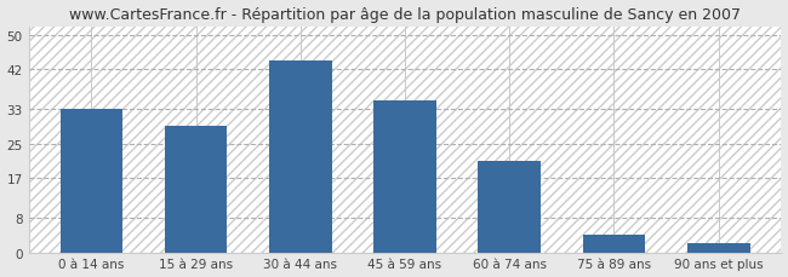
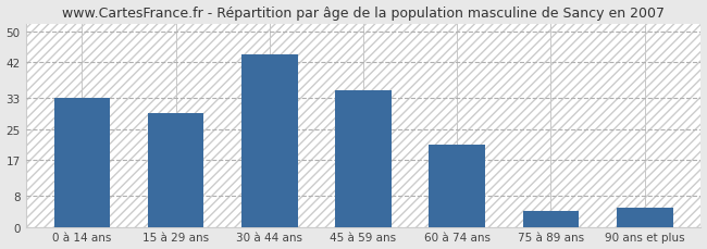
90 ans et plus: 2 -> 5
